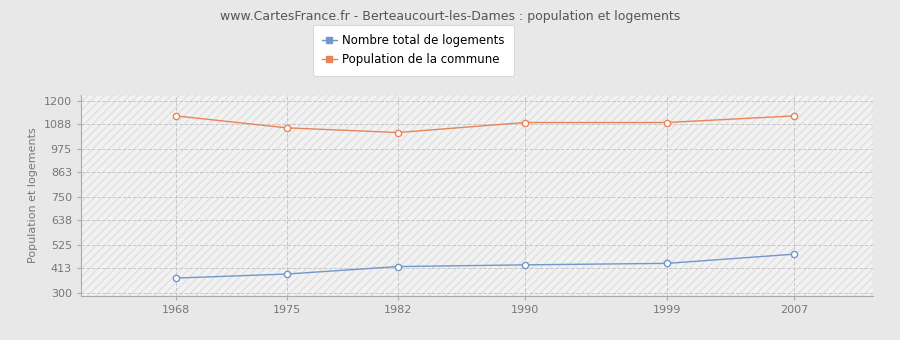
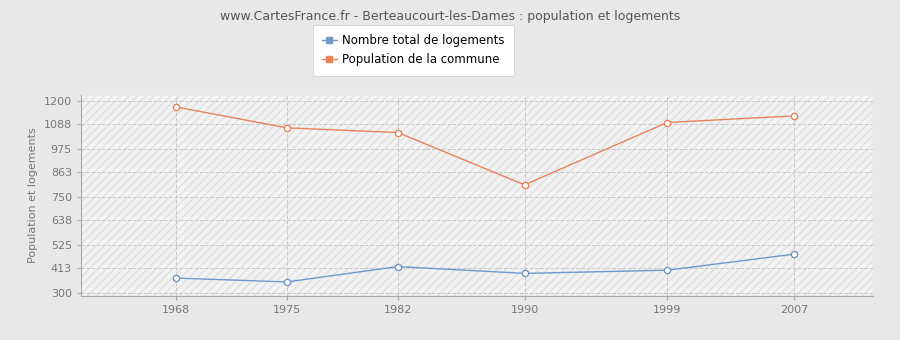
Population de la commune/1968: 1128 -> 1170
Nombre total de logements/1975: 387 -> 350
Nombre total de logements/1990: 430 -> 390
Population de la commune/1990: 1097 -> 805
Nombre total de logements/1999: 437 -> 405
